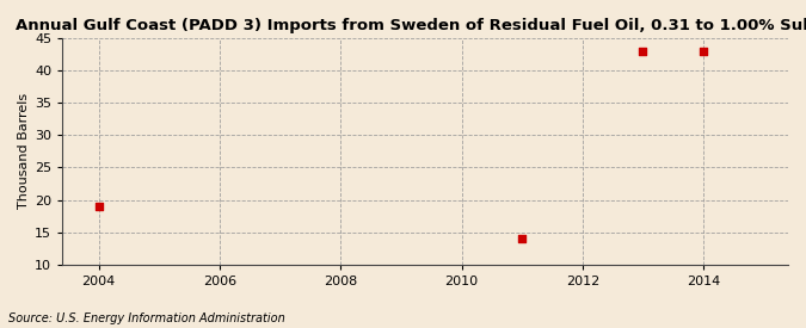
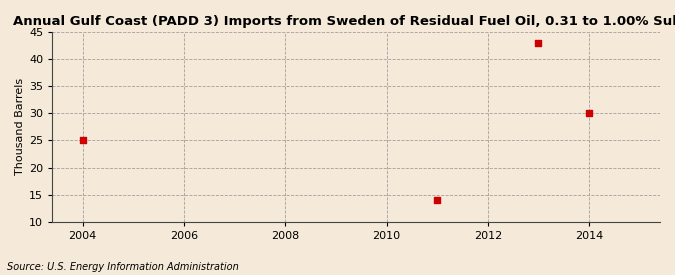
2004: 19 -> 25
2014: 43 -> 30
